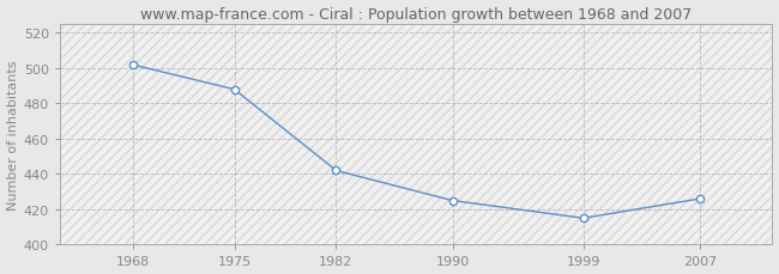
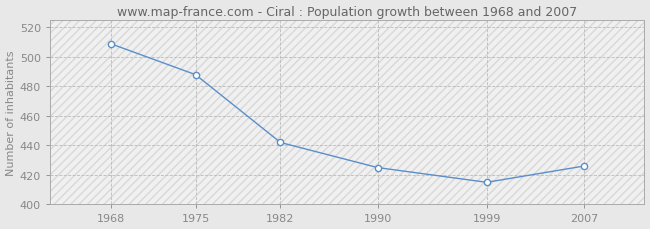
1968: 502 -> 509
